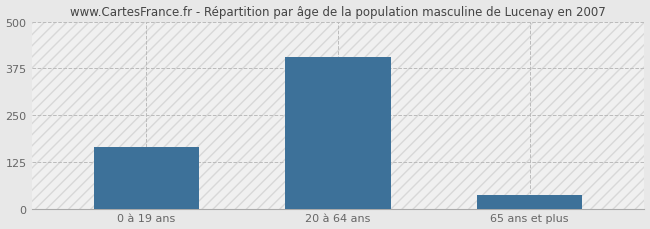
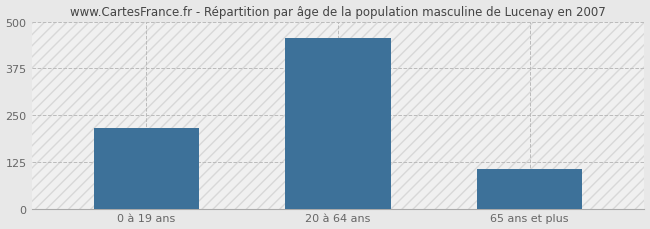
0 à 19 ans: 165 -> 215
20 à 64 ans: 405 -> 455
65 ans et plus: 35 -> 105
